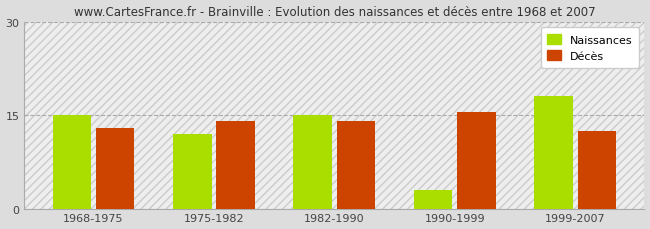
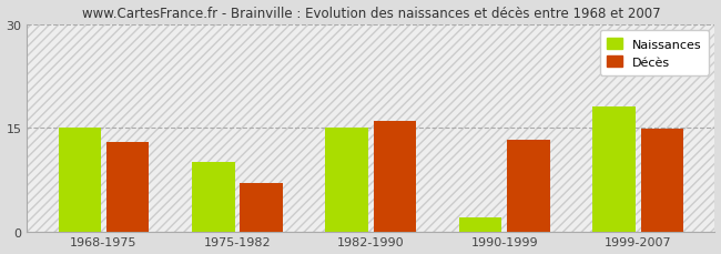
Naissances/1975-1982: 12 -> 10
Décès/1975-1982: 14.0 -> 7.0
Décès/1982-1990: 14.0 -> 16.0
Naissances/1990-1999: 3 -> 2
Décès/1990-1999: 15.5 -> 13.2
Décès/1999-2007: 12.5 -> 14.8
